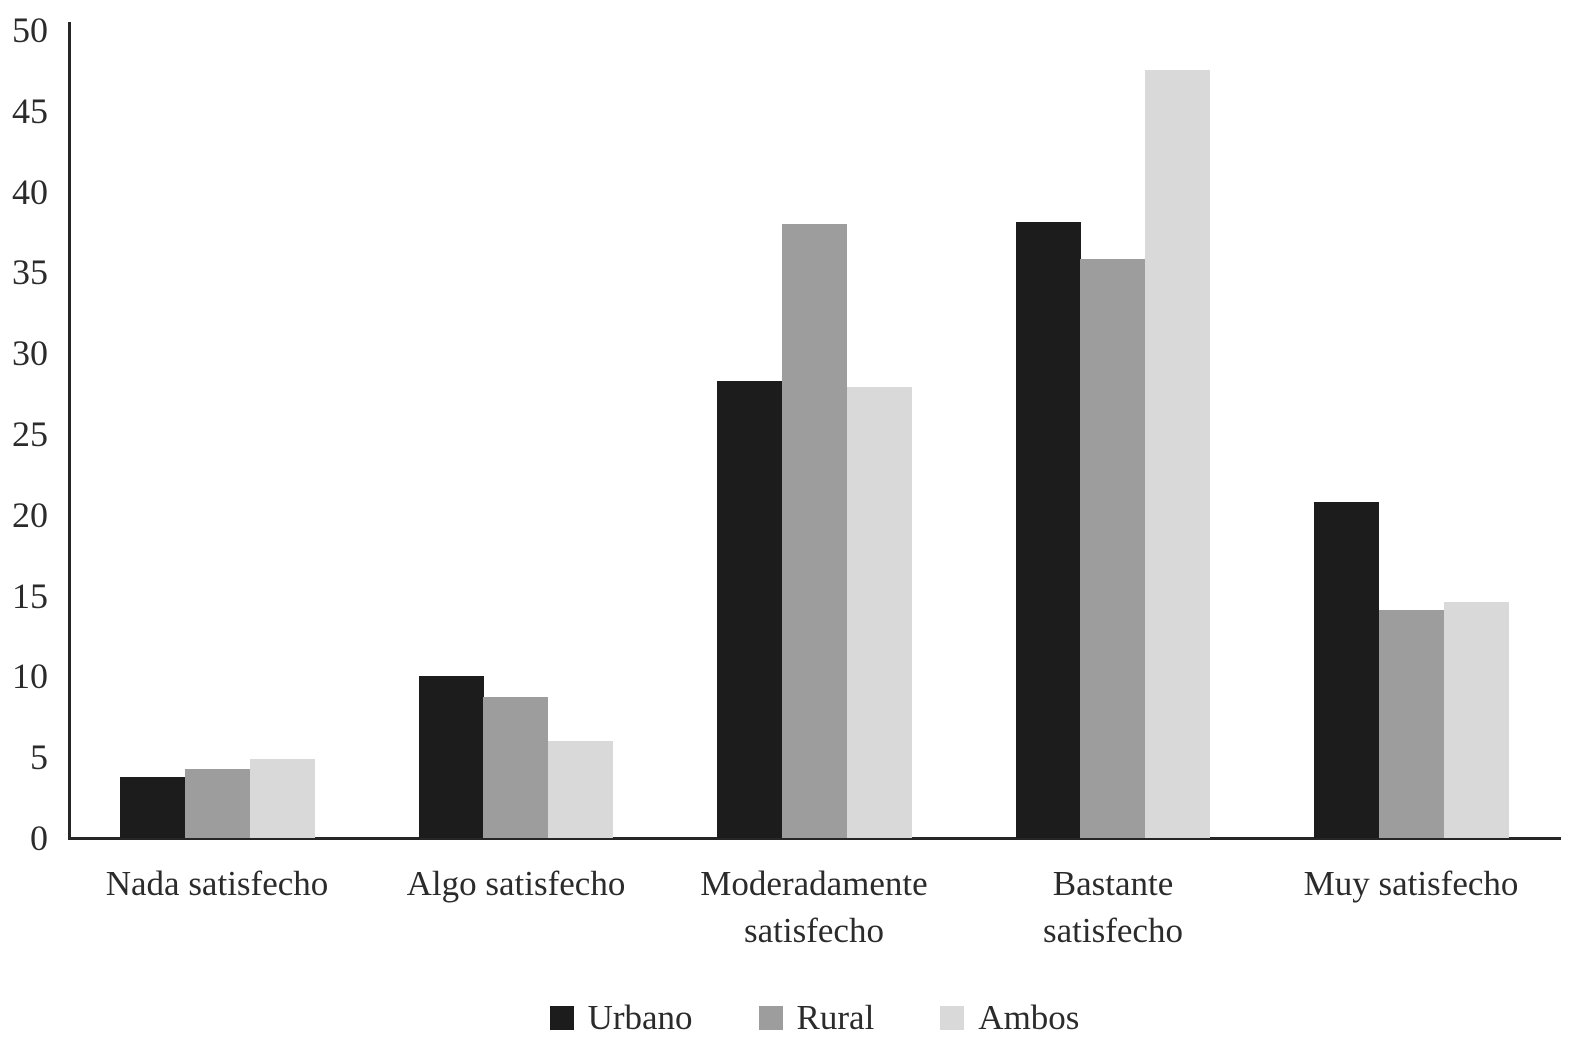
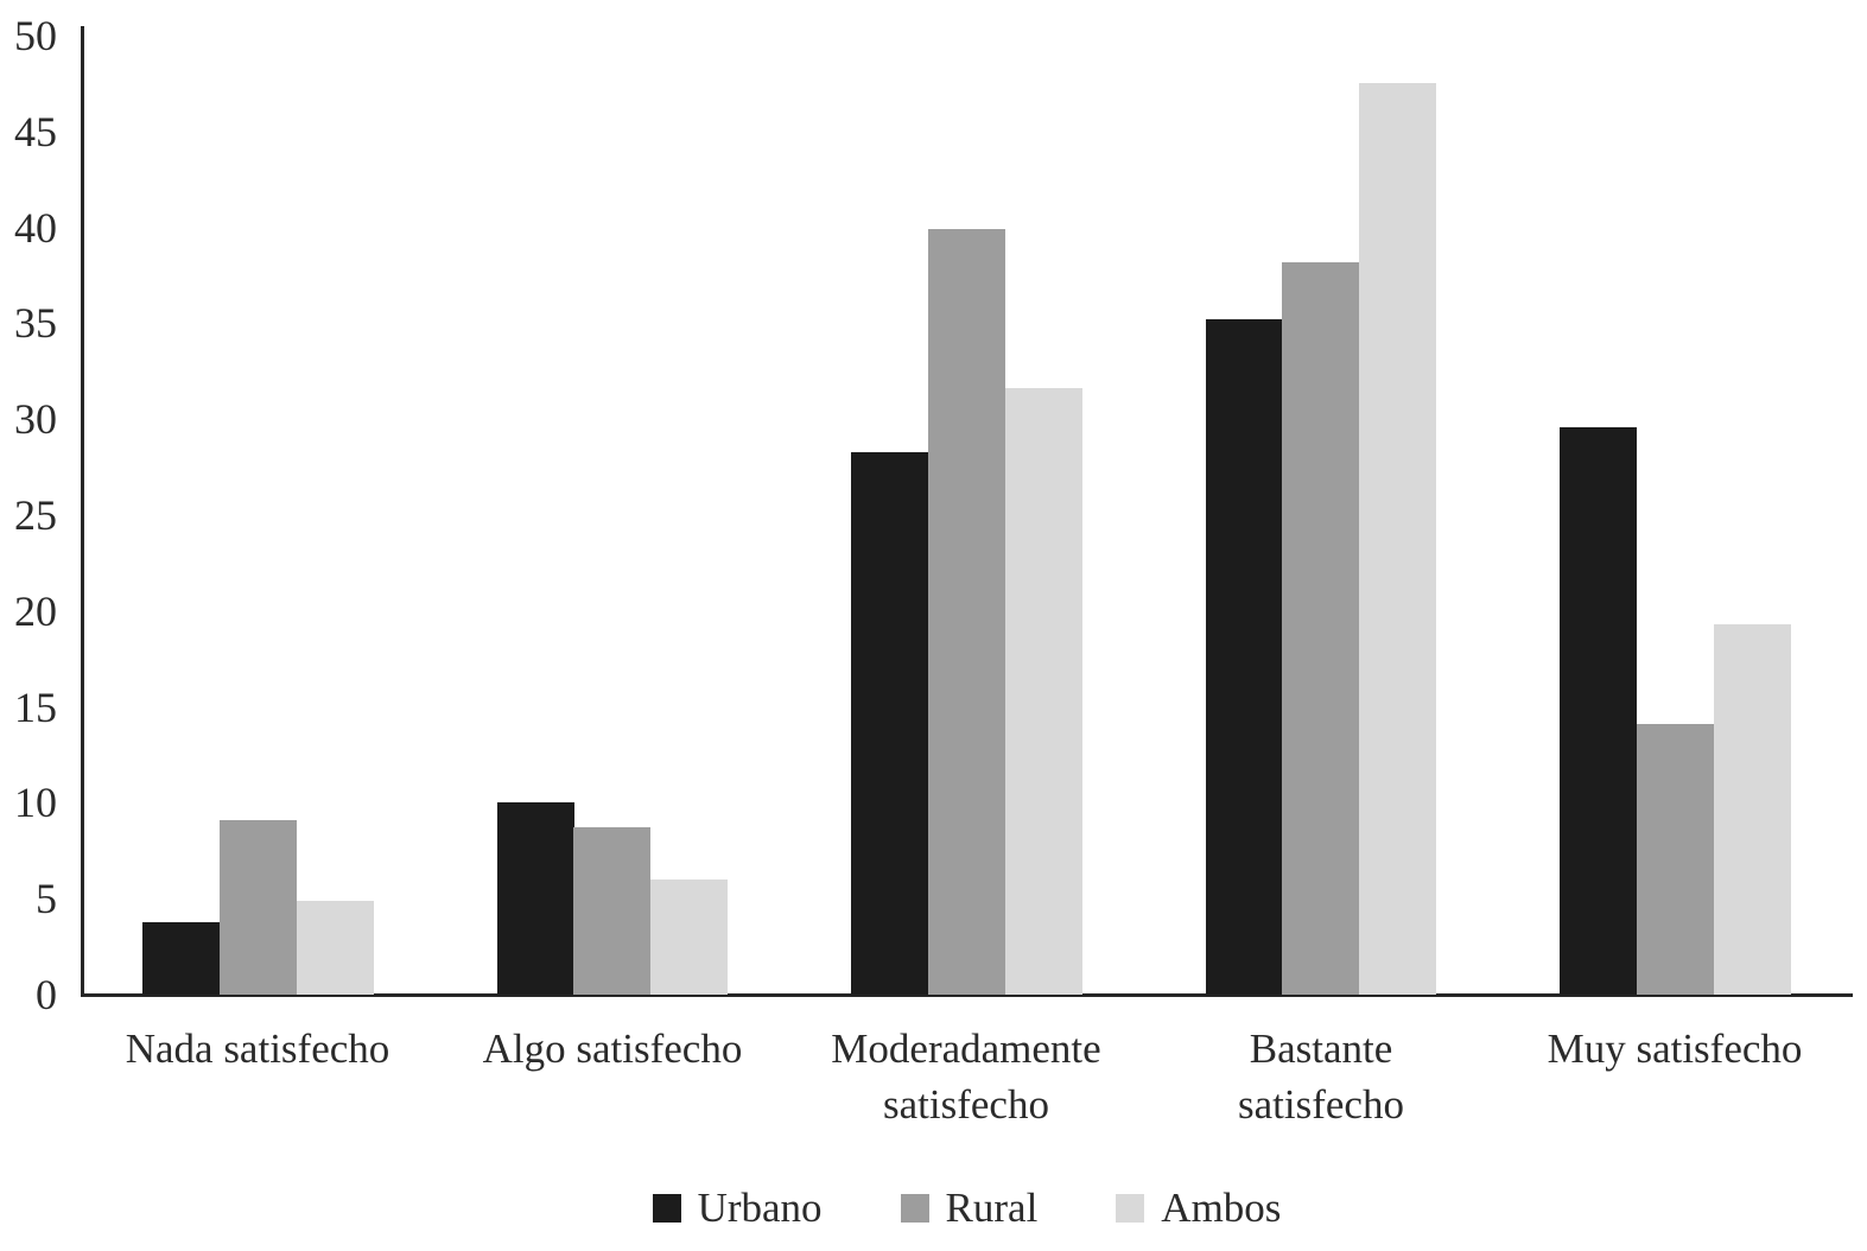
Rural/Nada satisfecho: 4.3 -> 9.1
Rural/Moderadamente satisfecho: 38.0 -> 39.9
Ambos/Moderadamente satisfecho: 27.9 -> 31.6
Urbano/Bastante satisfecho: 38.1 -> 35.2
Rural/Bastante satisfecho: 35.8 -> 38.2
Urbano/Muy satisfecho: 20.8 -> 29.6
Ambos/Muy satisfecho: 14.6 -> 19.3
